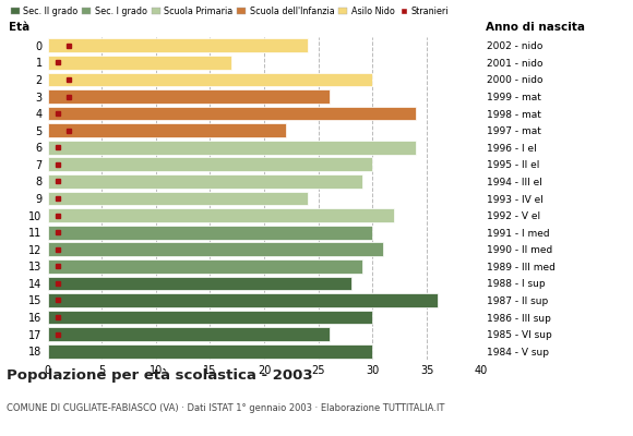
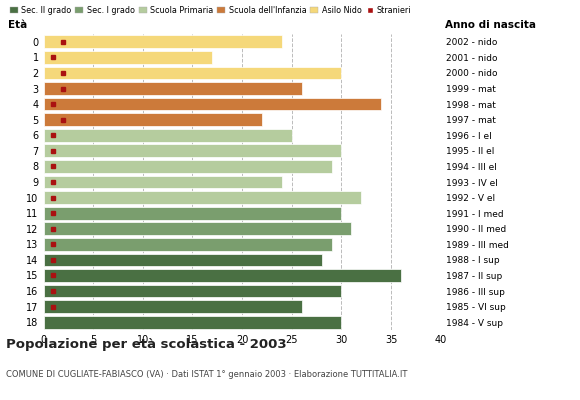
6: 34 -> 25
